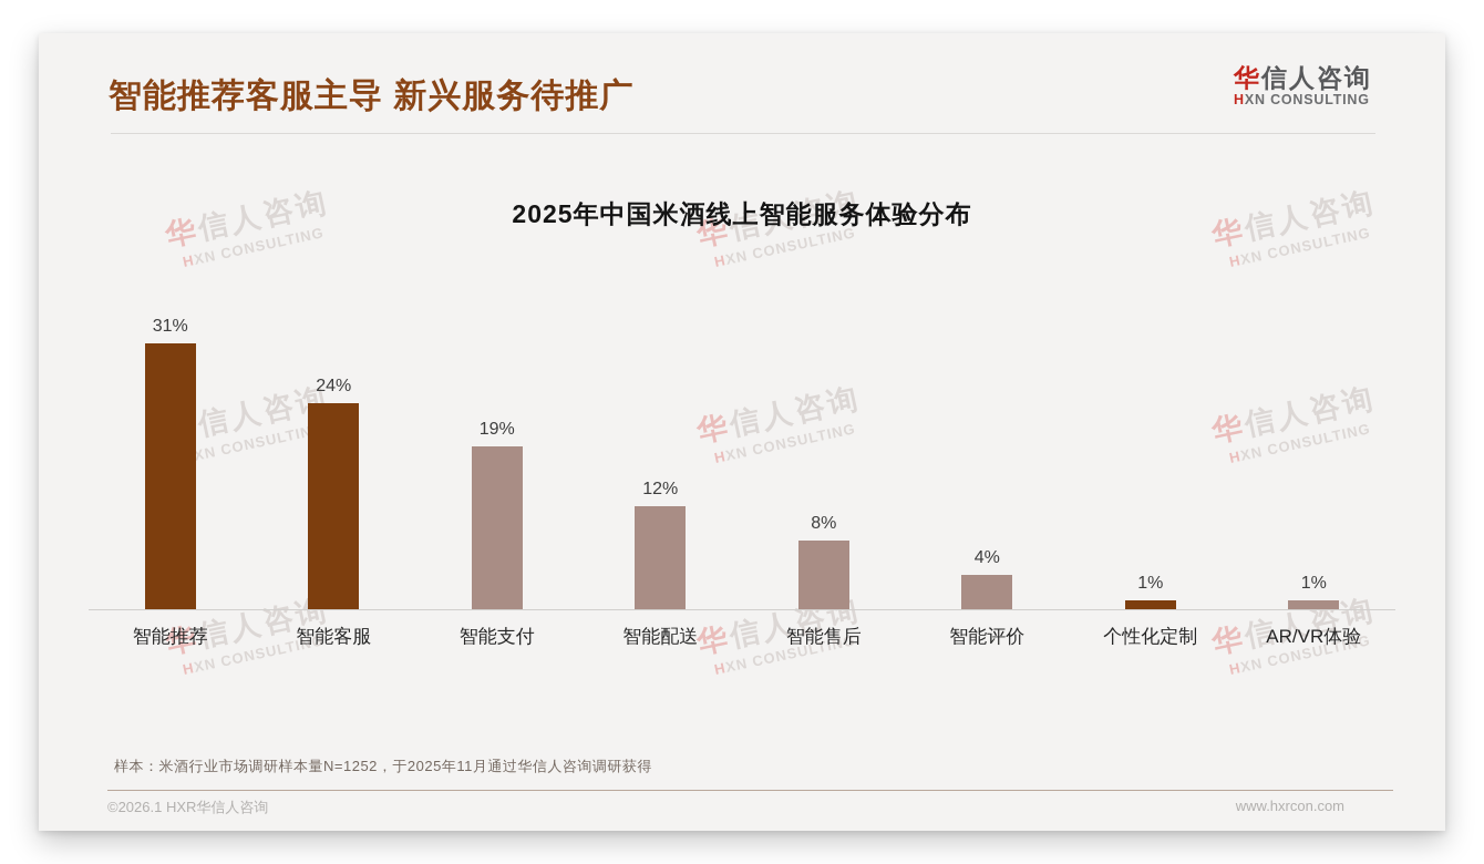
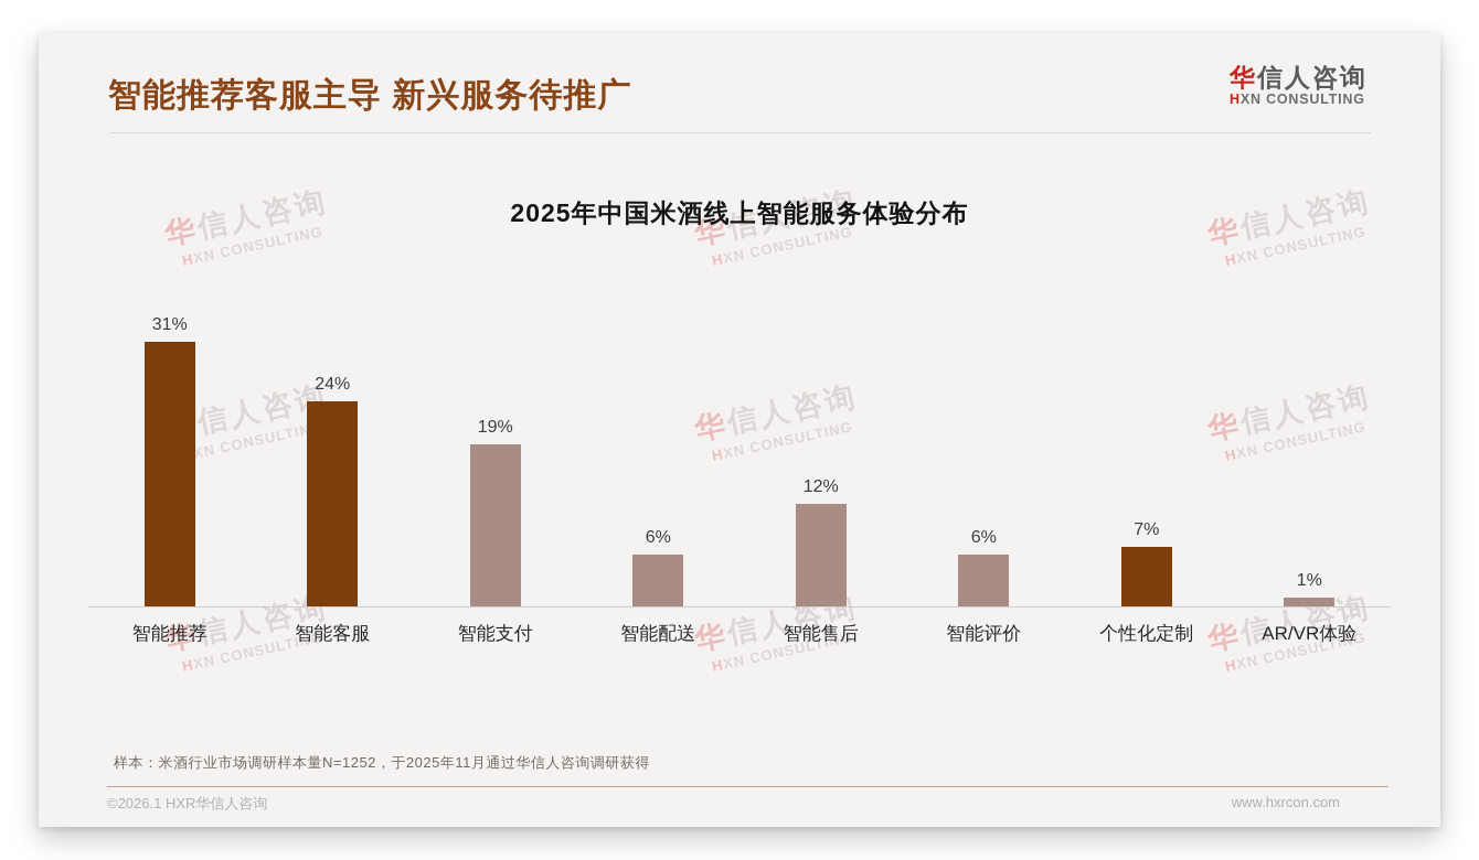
智能配送: 12% -> 6%
智能售后: 8% -> 12%
智能评价: 4% -> 6%
个性化定制: 1% -> 7%
